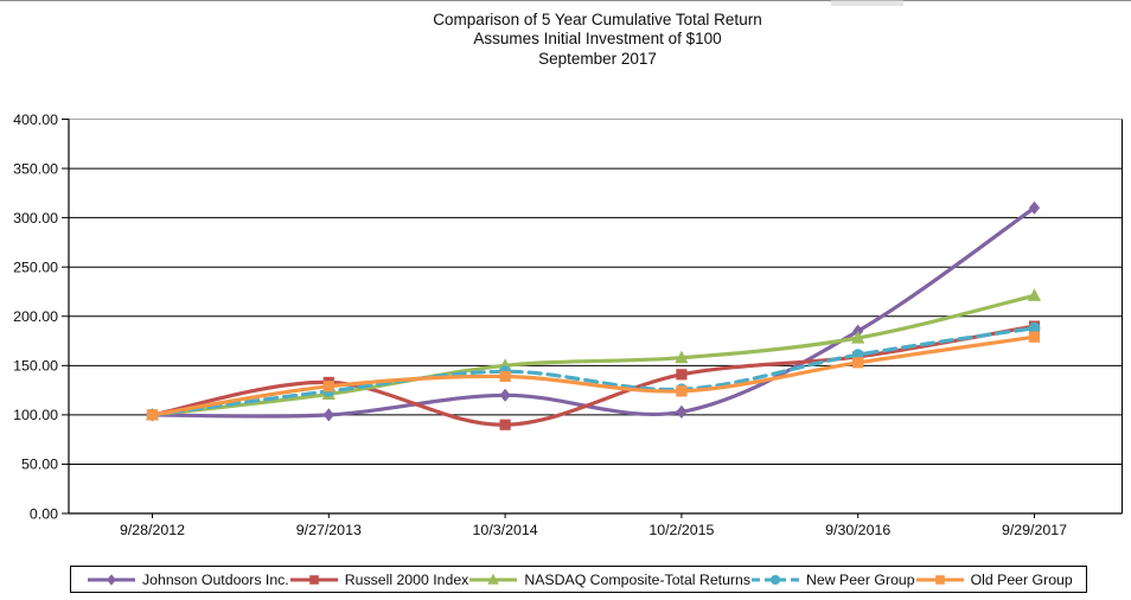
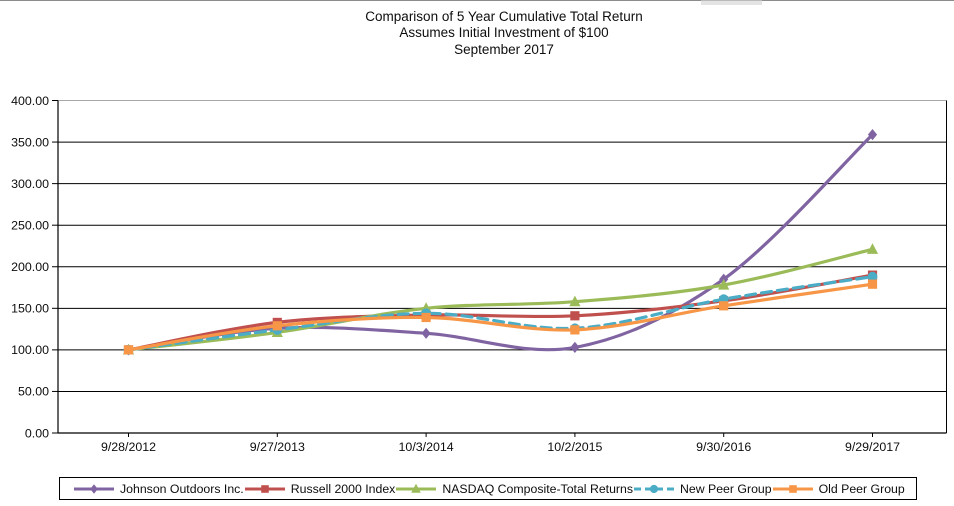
Johnson Outdoors Inc./9/27/2013: 100 -> 130
Russell 2000 Index/10/3/2014: 90 -> 140
Johnson Outdoors Inc./9/29/2017: 310 -> 360
